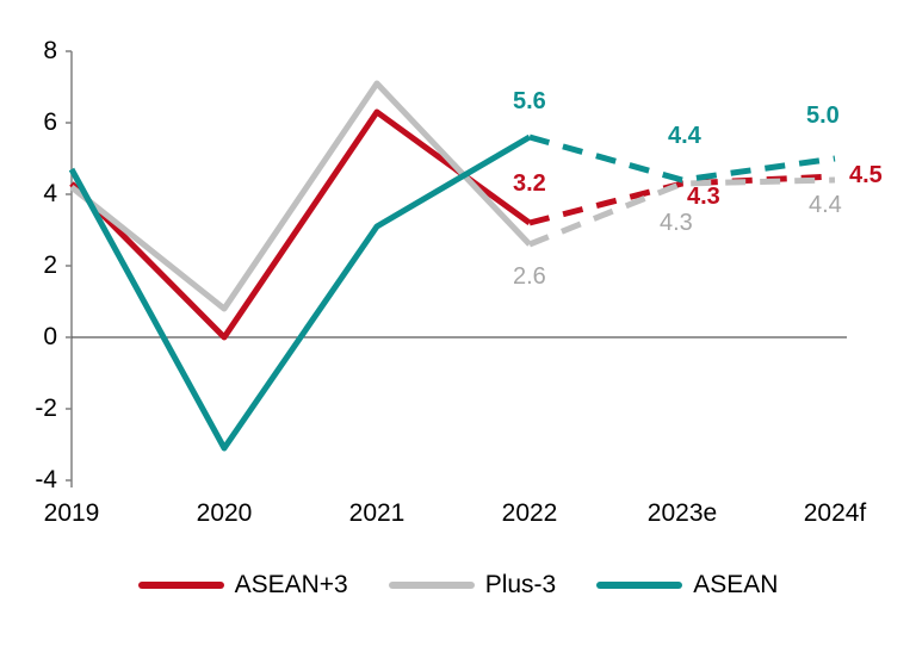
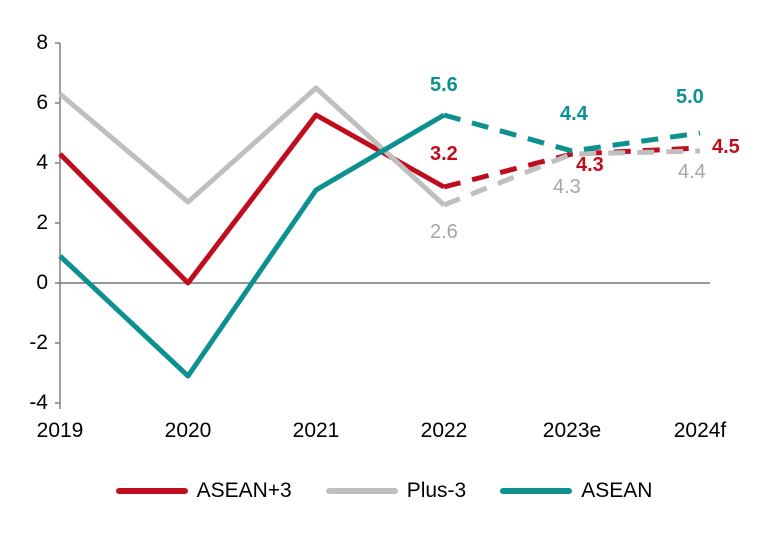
Plus-3/2019: 4.2 -> 6.3
ASEAN/2019: 4.7 -> 0.9
Plus-3/2020: 0.8 -> 2.7
ASEAN+3/2021: 6.3 -> 5.6
Plus-3/2021: 7.1 -> 6.5
